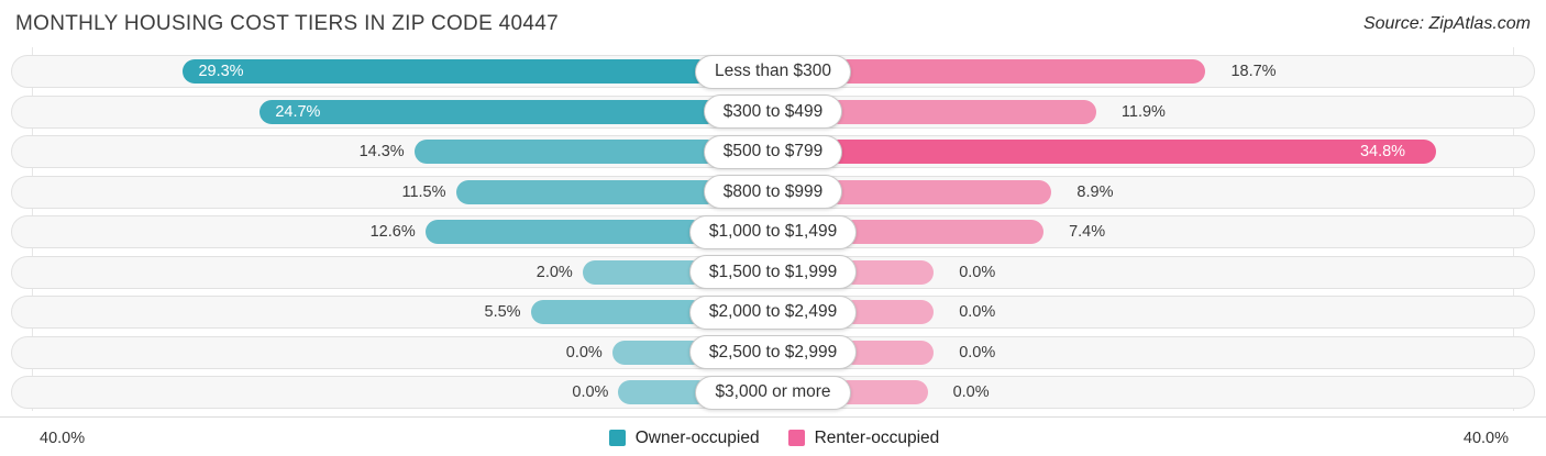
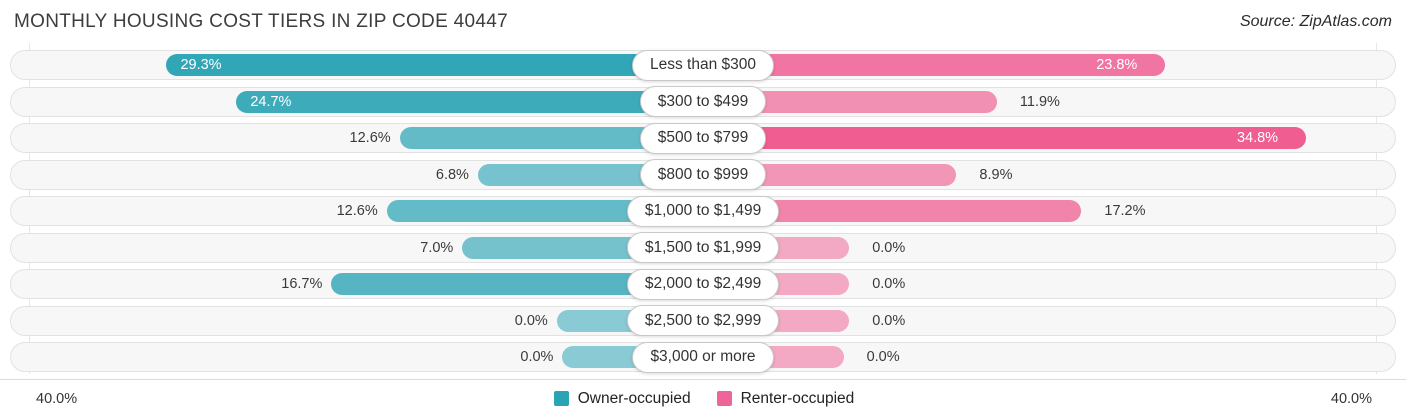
Renter-occupied/Less than $300: 18.7% -> 23.8%
Owner-occupied/$500 to $799: 14.3% -> 12.6%
Owner-occupied/$800 to $999: 11.5% -> 6.8%
Renter-occupied/$1,000 to $1,499: 7.4% -> 17.2%
Owner-occupied/$1,500 to $1,999: 2.0% -> 7.0%
Owner-occupied/$2,000 to $2,499: 5.5% -> 16.7%
